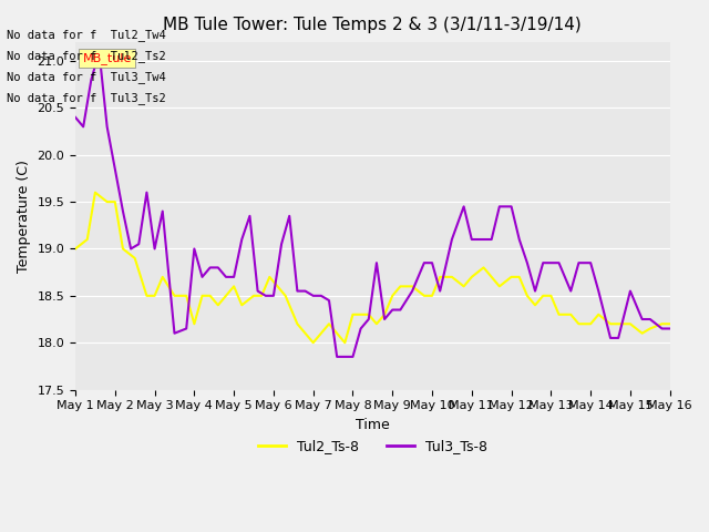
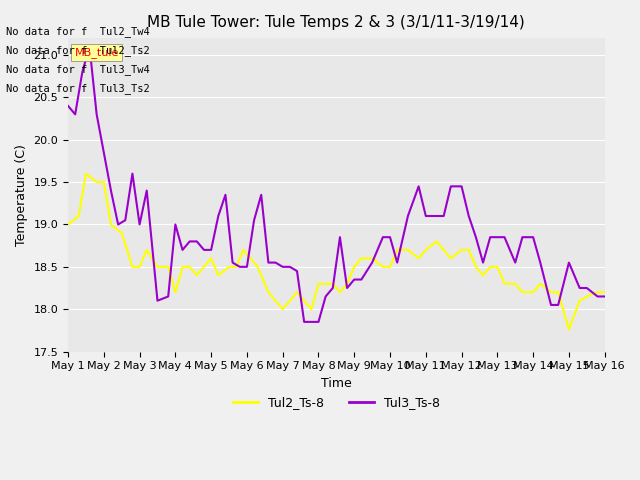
Tul2_Ts-8/May 15: 18.20 -> 17.76
